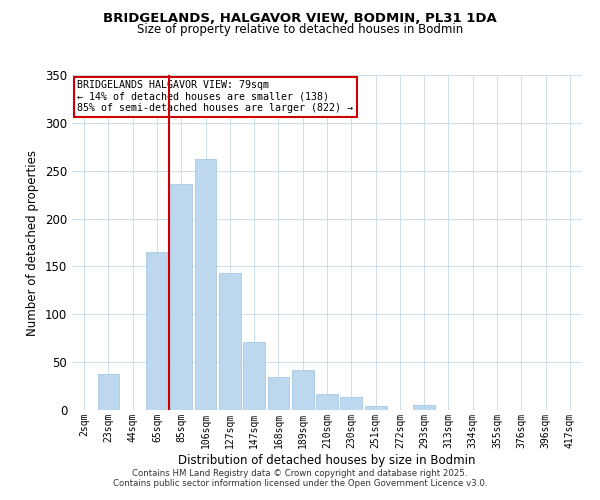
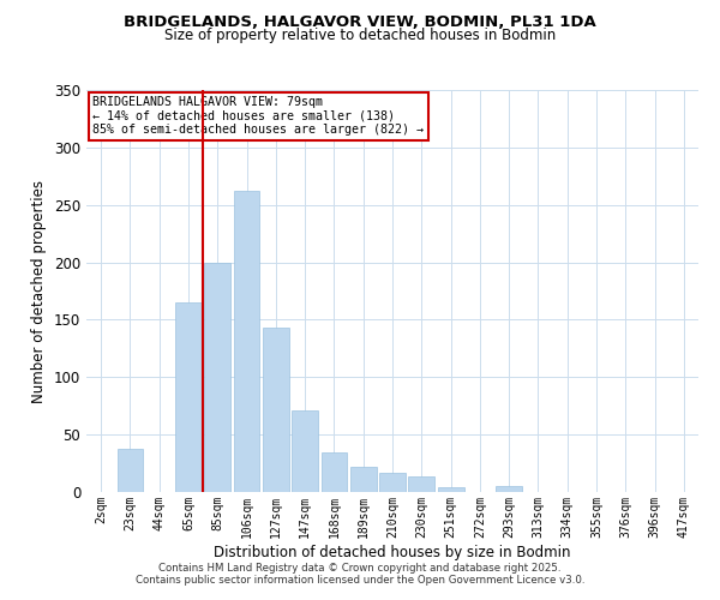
85sqm: 236 -> 200
189sqm: 42 -> 22
